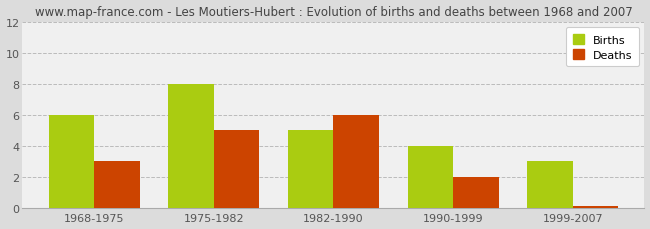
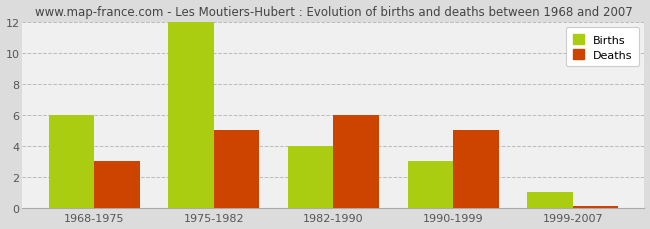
Births/1975-1982: 8 -> 12
Births/1982-1990: 5 -> 4
Births/1990-1999: 4 -> 3
Deaths/1990-1999: 2.0 -> 5.0
Births/1999-2007: 3 -> 1
